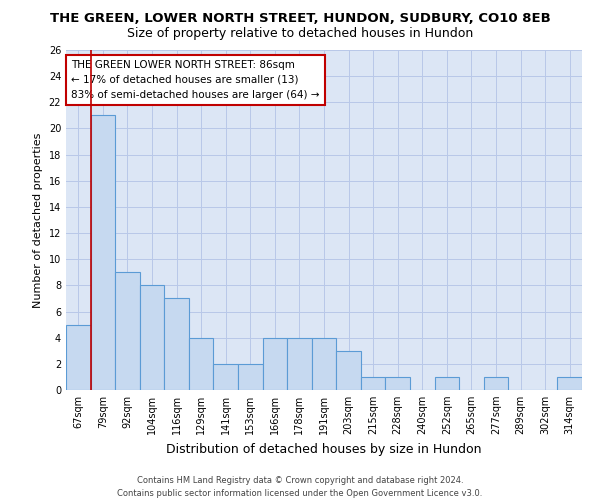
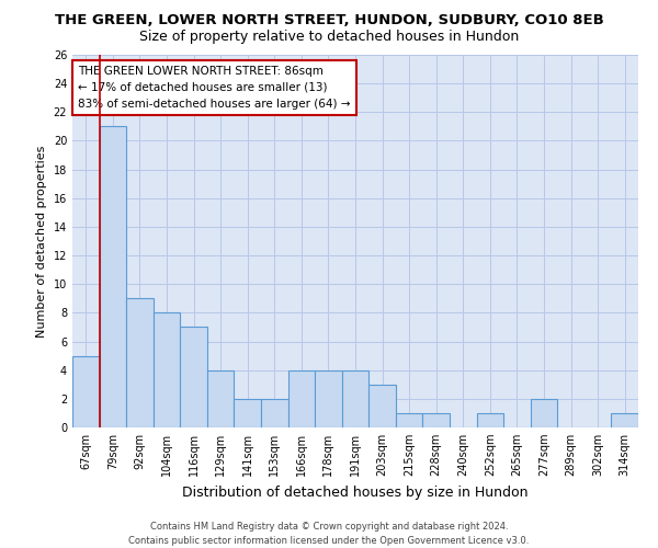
277sqm: 1 -> 2
